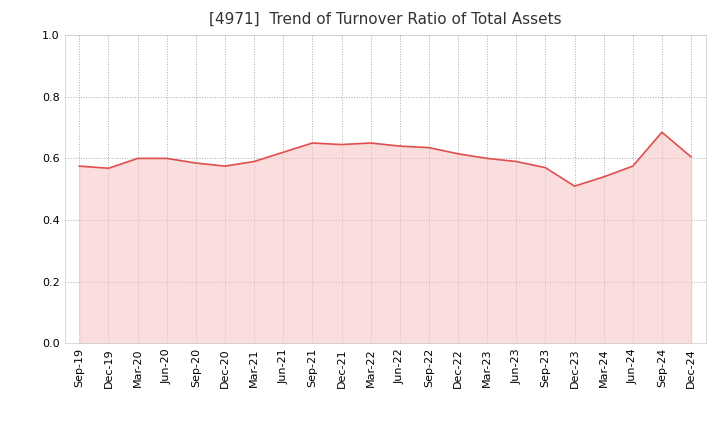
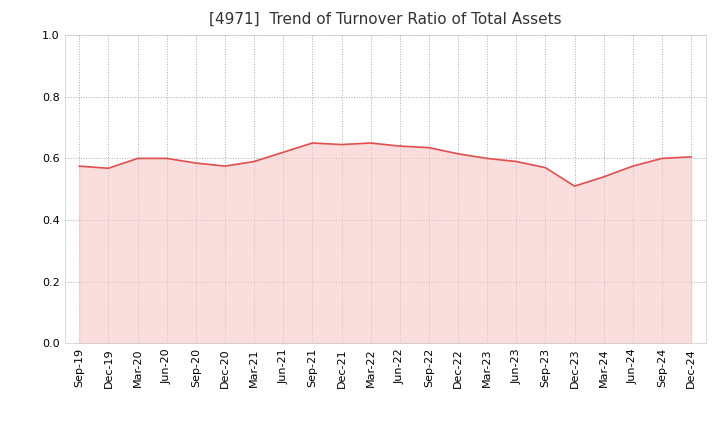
Sep-24: 0.685 -> 0.600
